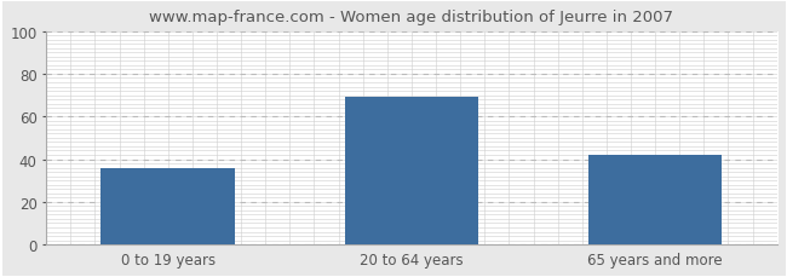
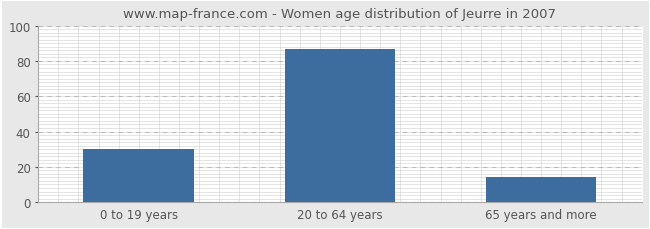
0 to 19 years: 36 -> 30
20 to 64 years: 69 -> 87
65 years and more: 42 -> 14
